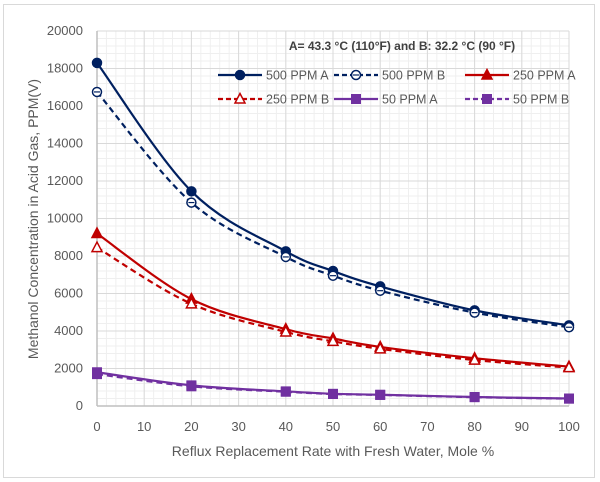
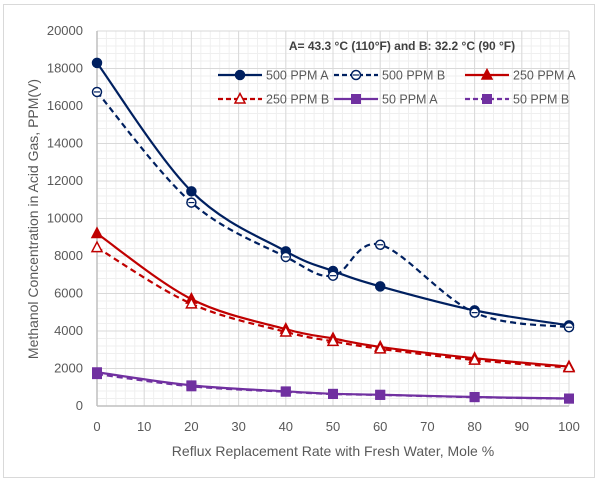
500 PPM B/60: 6200 -> 8600
